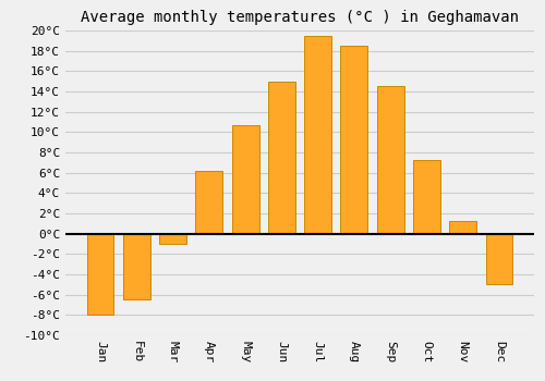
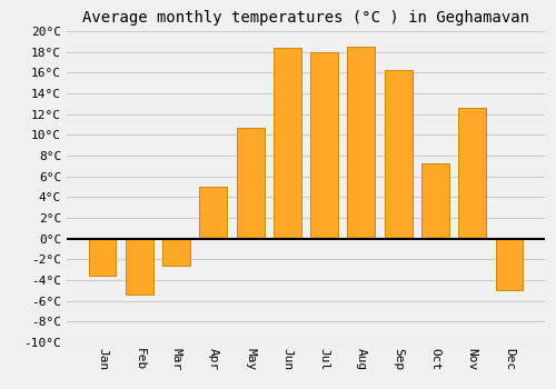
Jan: -8.0°C -> -3.6°C
Feb: -6.5°C -> -5.4°C
Mar: -1.0°C -> -2.6°C
Apr: 6.2°C -> 5.0°C
Jun: 15.0°C -> 18.4°C
Jul: 19.5°C -> 18.0°C
Sep: 14.5°C -> 16.2°C
Nov: 1.2°C -> 12.6°C
